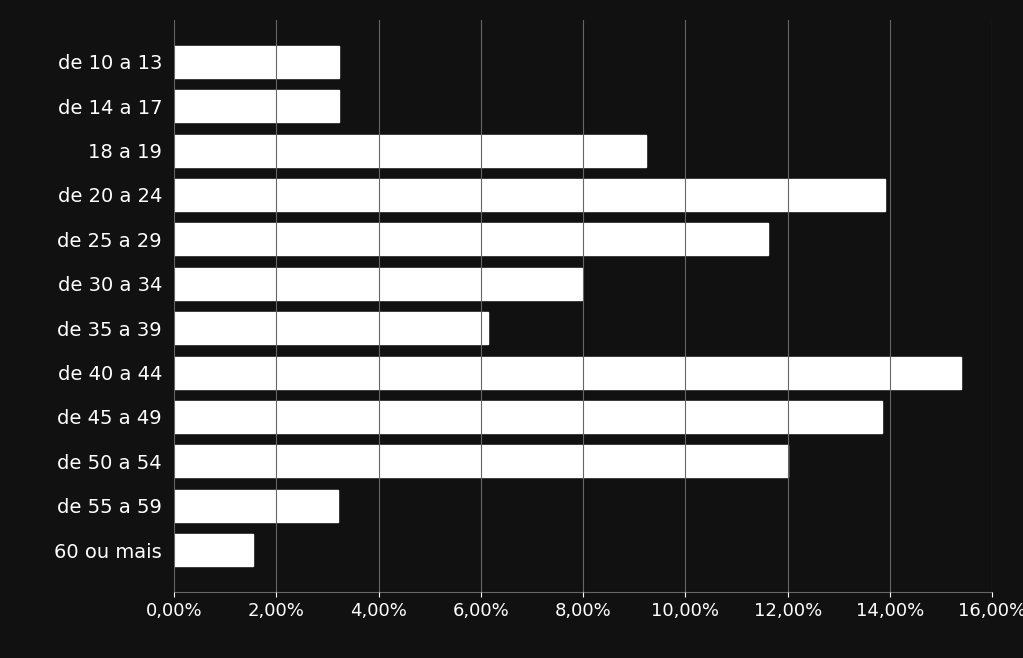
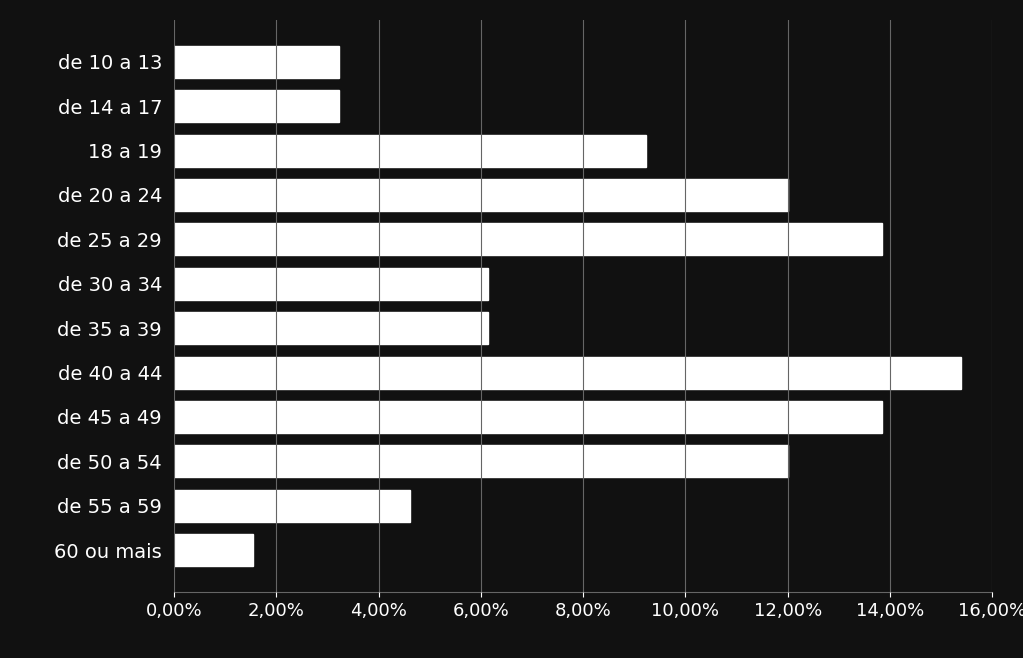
de 20 a 24: 13,90% -> 12,00%
de 25 a 29: 11,62% -> 13,85%
de 30 a 34: 7,98% -> 6,15%
de 55 a 59: 3,20% -> 4,62%
